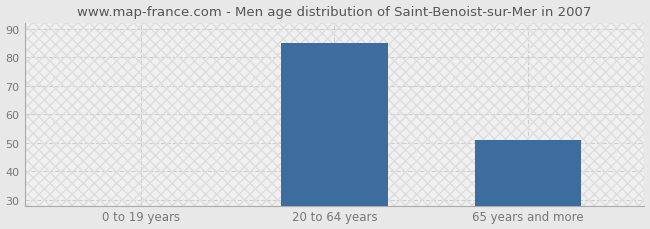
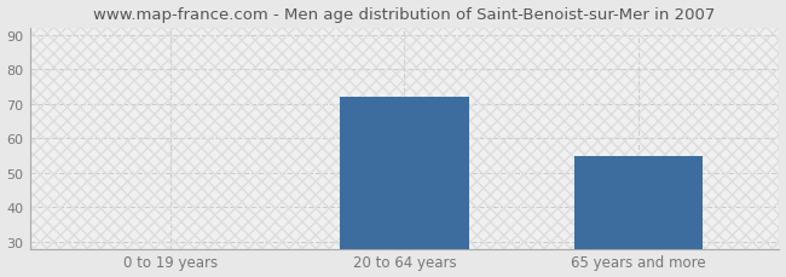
20 to 64 years: 85 -> 72
65 years and more: 51 -> 55
